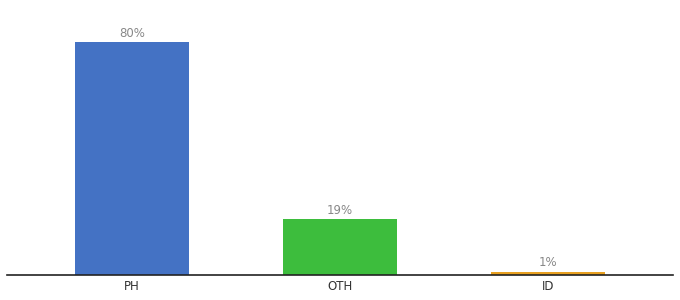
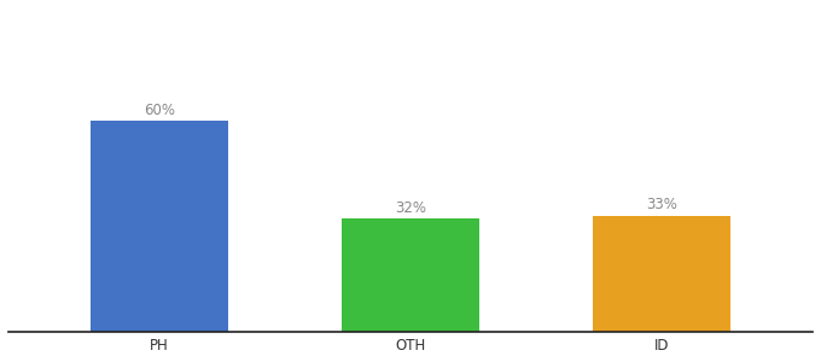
PH: 80% -> 60%
OTH: 19% -> 32%
ID: 1% -> 33%
